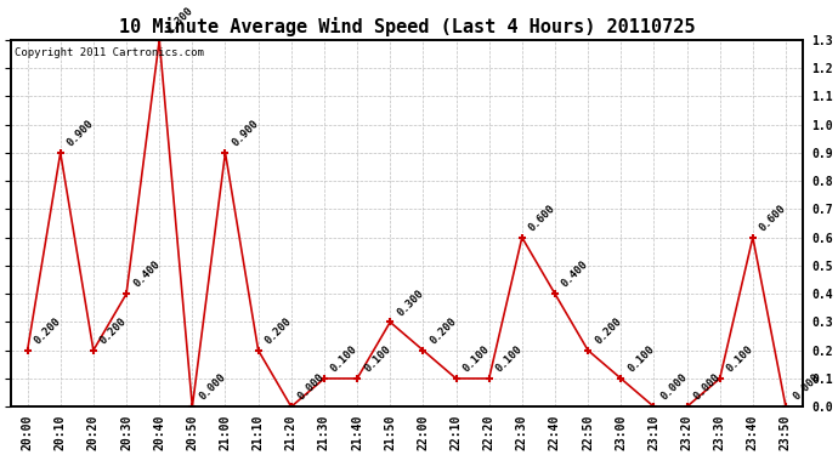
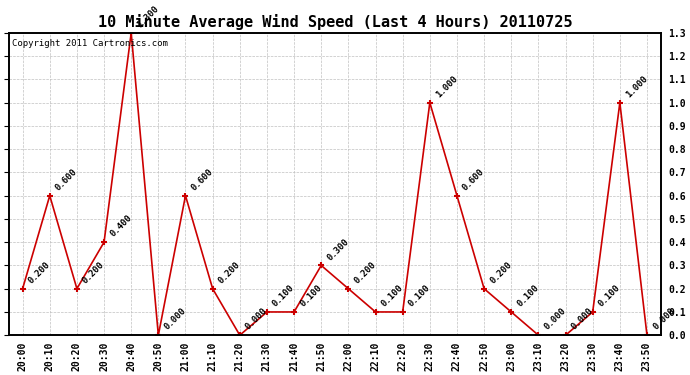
20:10: 0.900 -> 0.600
21:00: 0.900 -> 0.600
22:30: 0.600 -> 1.000
22:40: 0.400 -> 0.600
23:40: 0.600 -> 1.000
